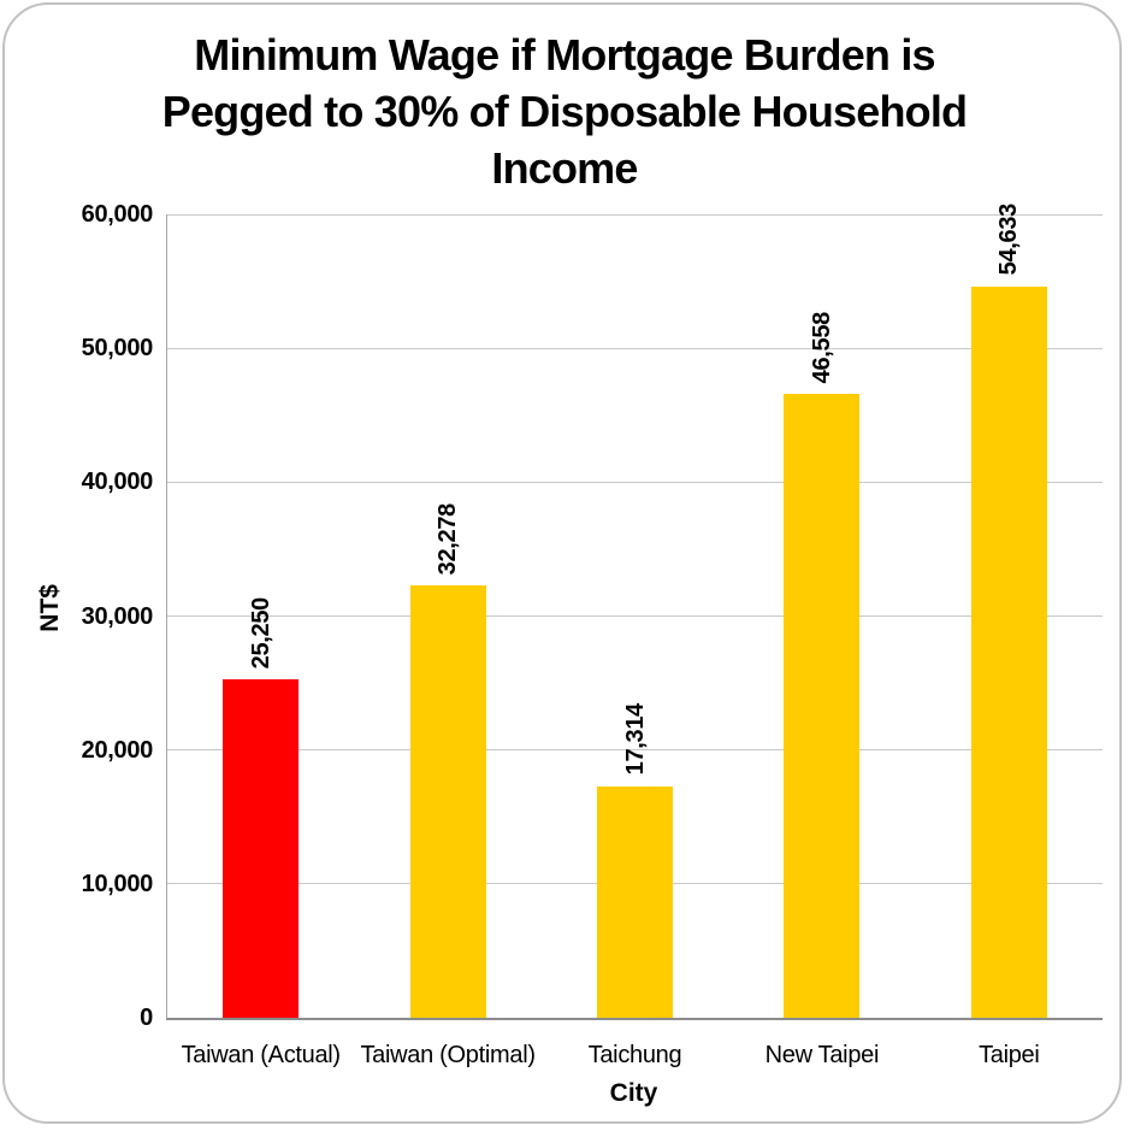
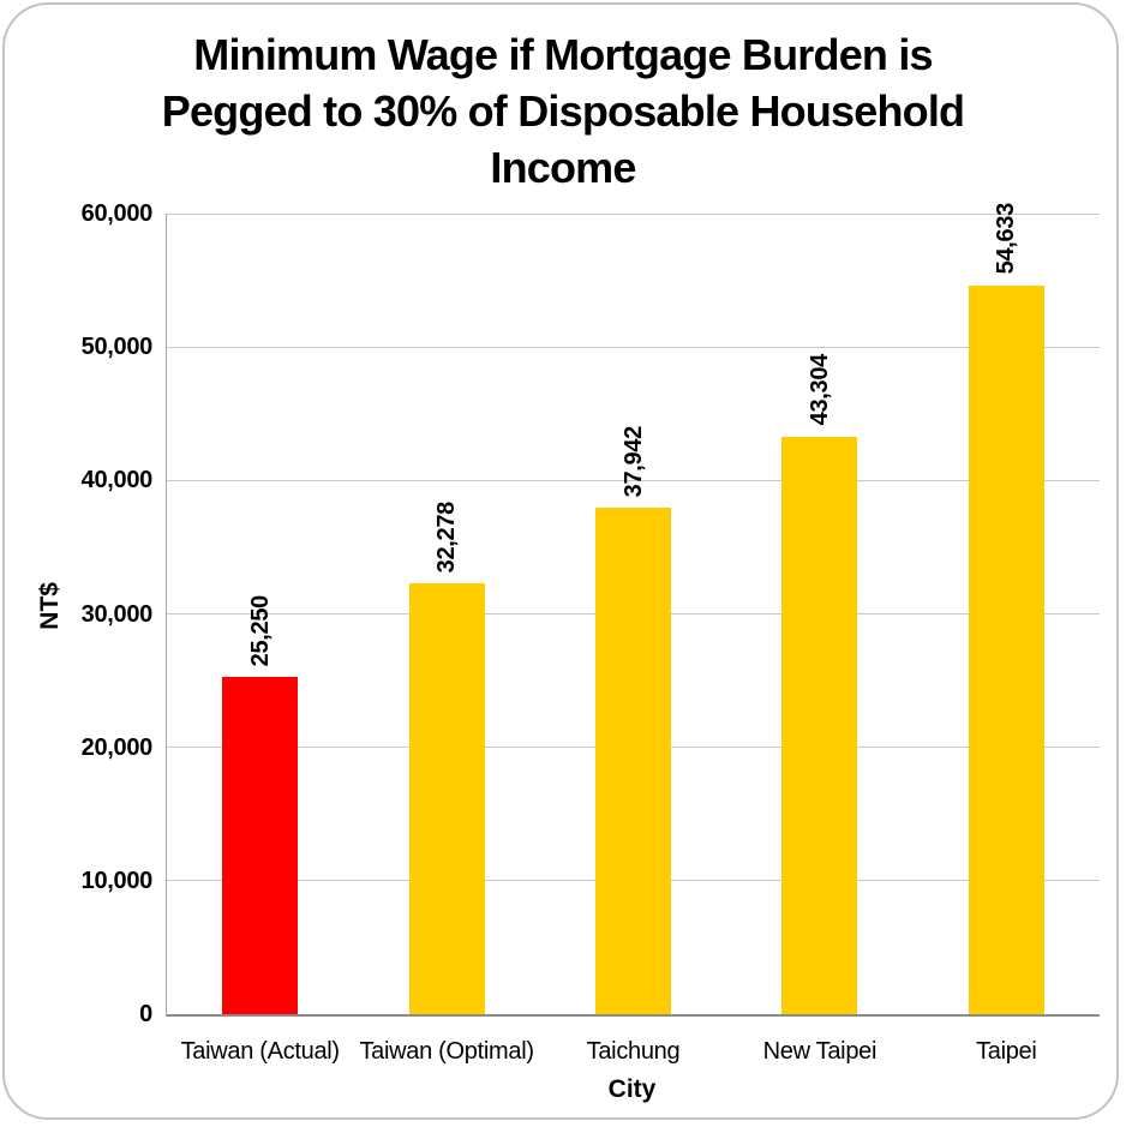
Taichung: 17,314 -> 37,942
New Taipei: 46,558 -> 43,304
